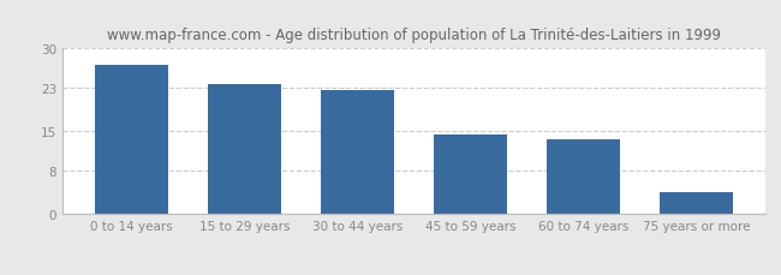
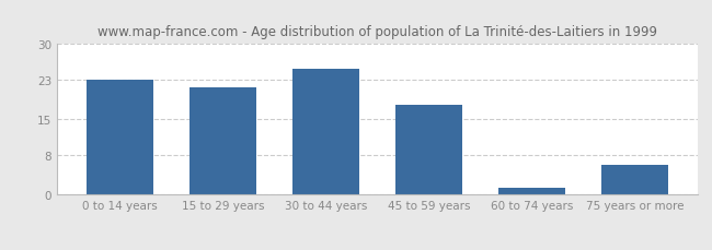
0 to 14 years: 27.0 -> 23.0
15 to 29 years: 23.5 -> 21.5
30 to 44 years: 22.5 -> 25.0
45 to 59 years: 14.5 -> 18.0
60 to 74 years: 13.5 -> 1.5
75 years or more: 4.0 -> 6.0
